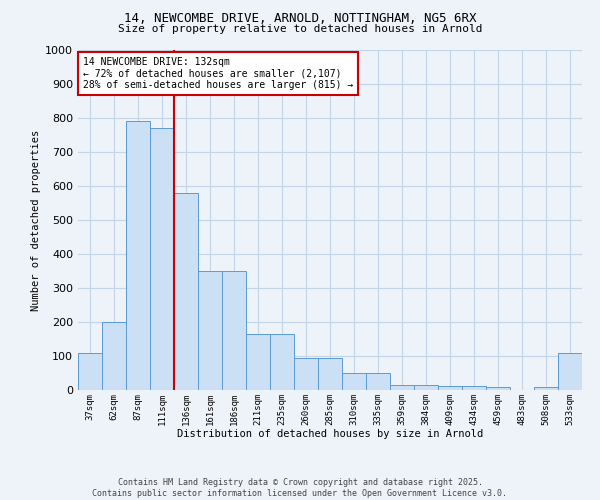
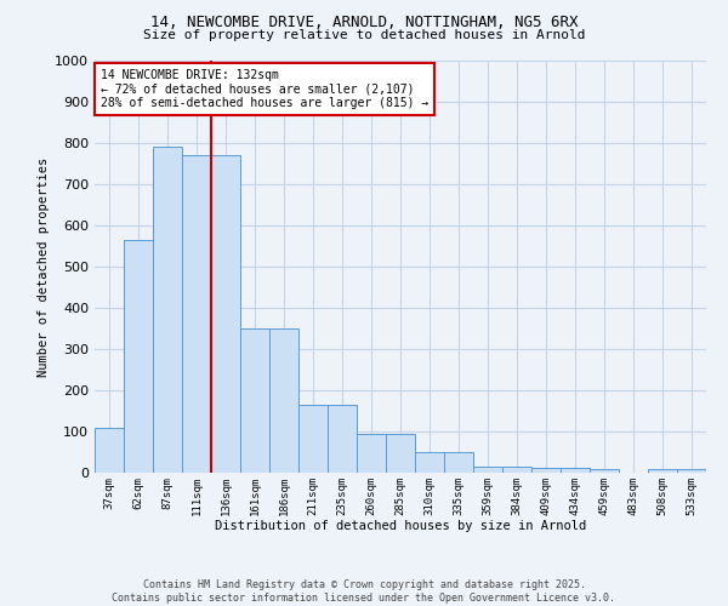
62sqm: 200 -> 565
136sqm: 580 -> 770
533sqm: 110 -> 8
